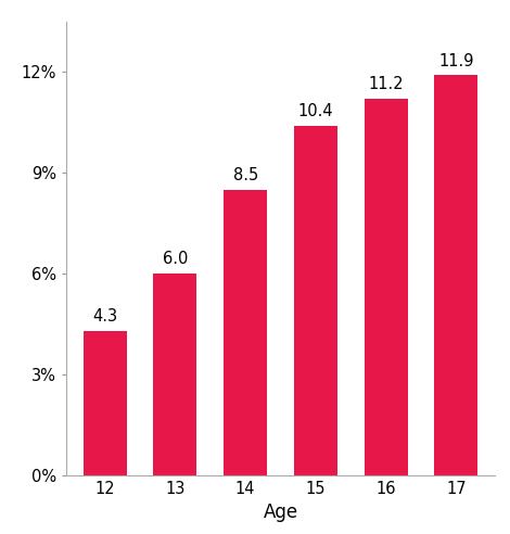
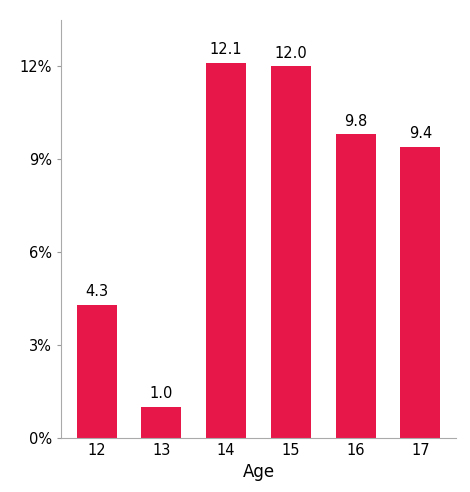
13: 6.0 -> 1.0
14: 8.5 -> 12.1
15: 10.4 -> 12.0
16: 11.2 -> 9.8
17: 11.9 -> 9.4
